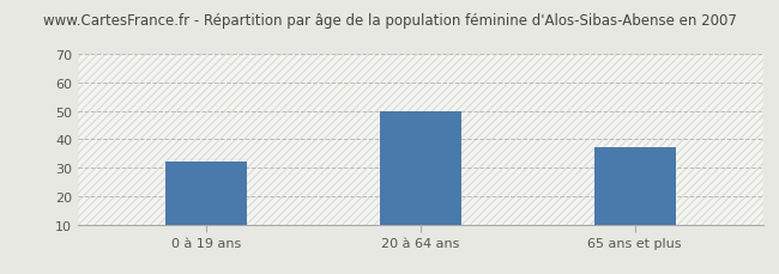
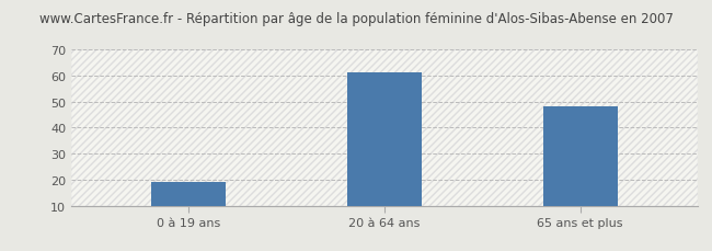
0 à 19 ans: 32 -> 19
20 à 64 ans: 50 -> 61
65 ans et plus: 37 -> 48
